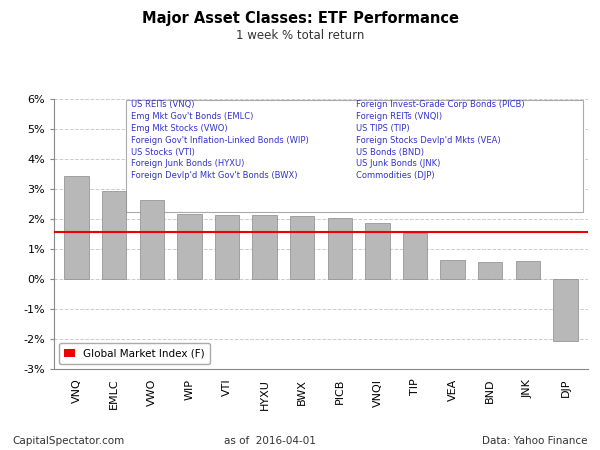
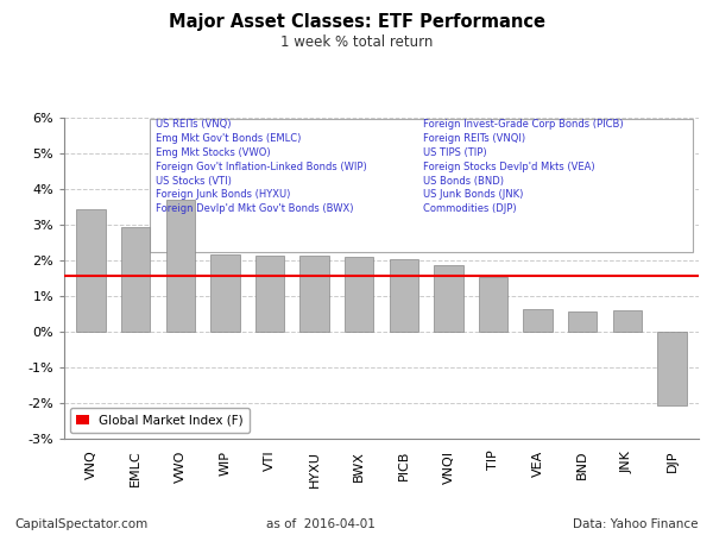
VWO: 2.62% -> 3.70%
